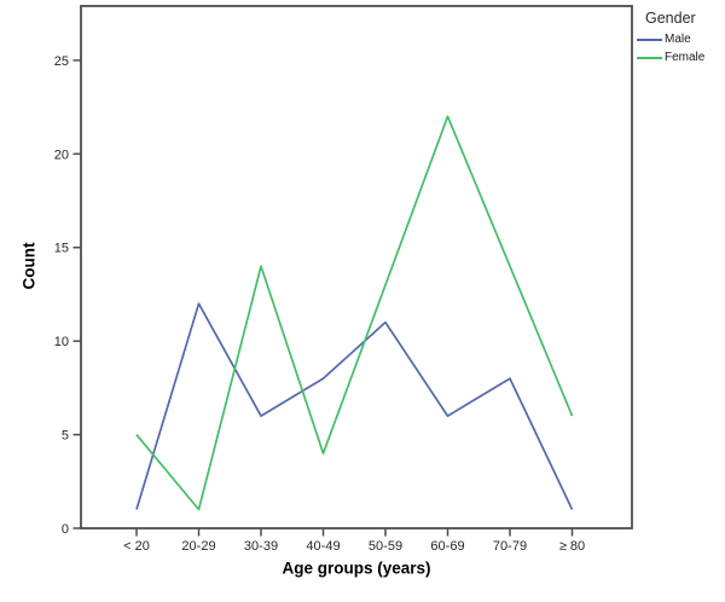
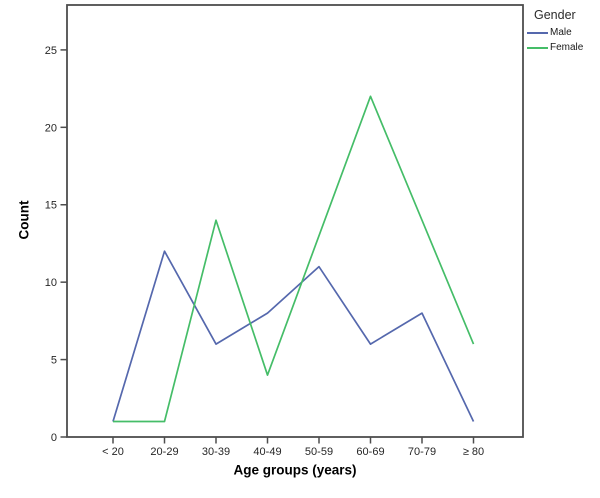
Female/< 20: 5 -> 1
